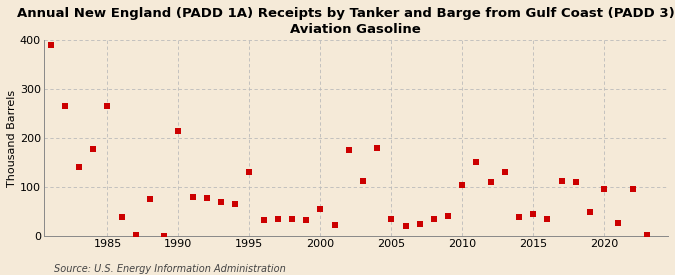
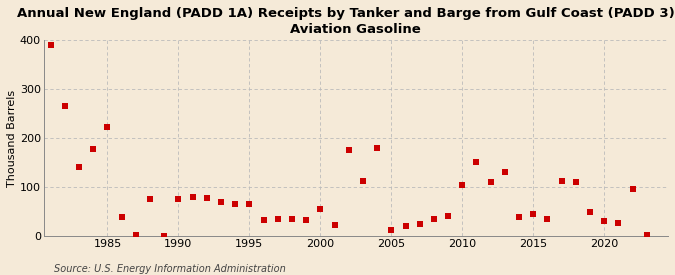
1985: 265 -> 222
1990: 215 -> 75
1995: 130 -> 65
2005: 35 -> 13
2020: 95 -> 30
